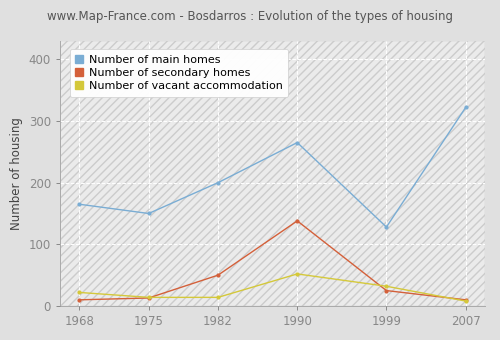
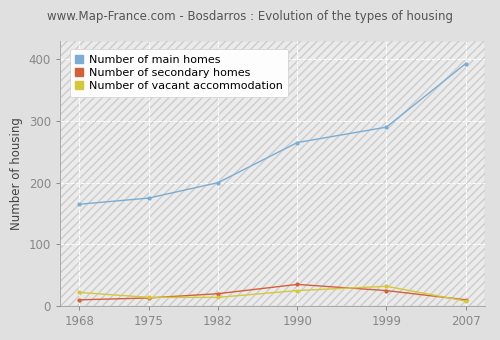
Number of main homes/1975: 150 -> 175
Number of secondary homes/1982: 50 -> 20
Number of secondary homes/1990: 138 -> 35
Number of vacant accommodation/1990: 52 -> 25
Number of main homes/1999: 128 -> 290
Number of main homes/2007: 322 -> 393
